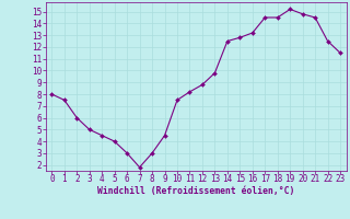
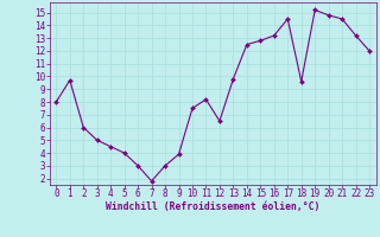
1: 7.5 -> 9.7
9: 4.5 -> 3.9
12: 8.8 -> 6.5
18: 14.5 -> 9.6
22: 12.5 -> 13.2
23: 11.5 -> 12.0
